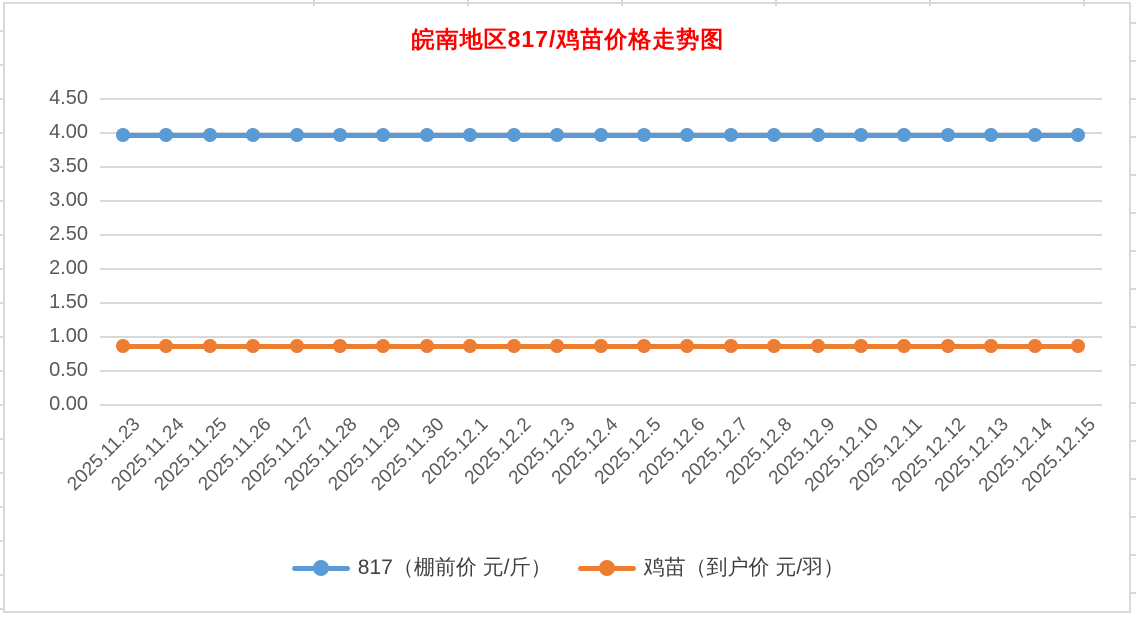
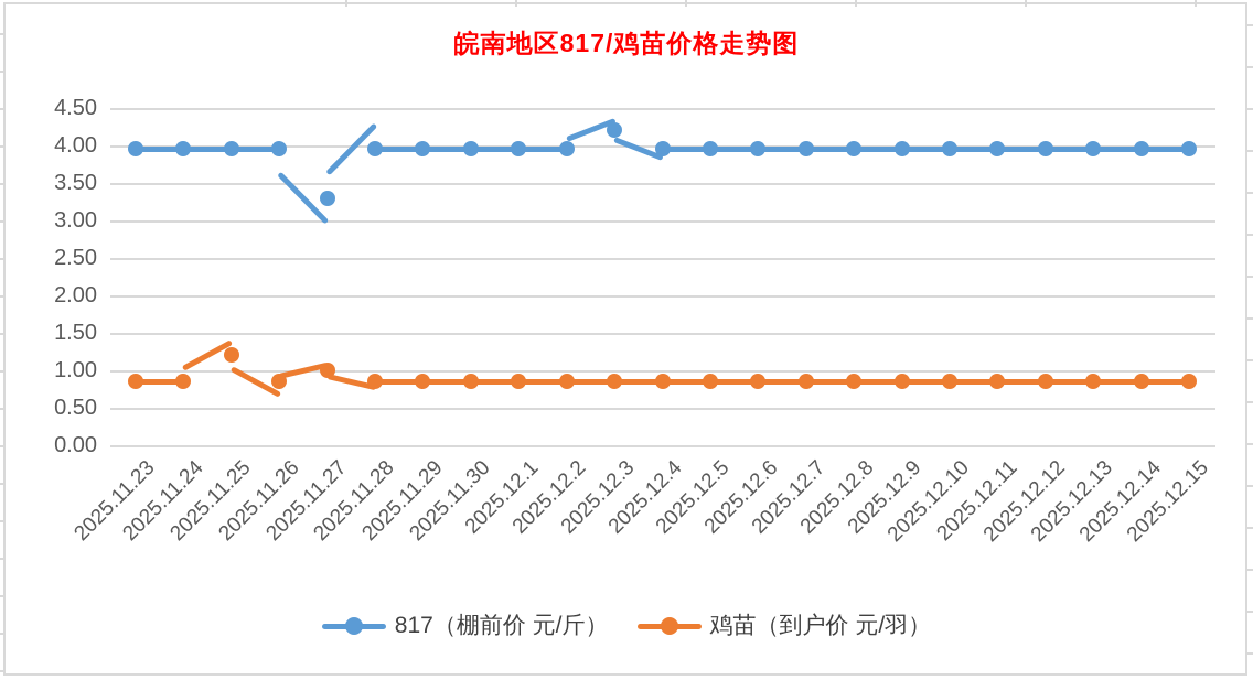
鸡苗（到户价 元/羽）/2025.11.25: 0.8 -> 1.2
817（棚前价 元/斤）/2025.11.27: 4.0 -> 3.3
鸡苗（到户价 元/羽）/2025.11.27: 0.8 -> 1.0
817（棚前价 元/斤）/2025.12.3: 4.0 -> 4.2
